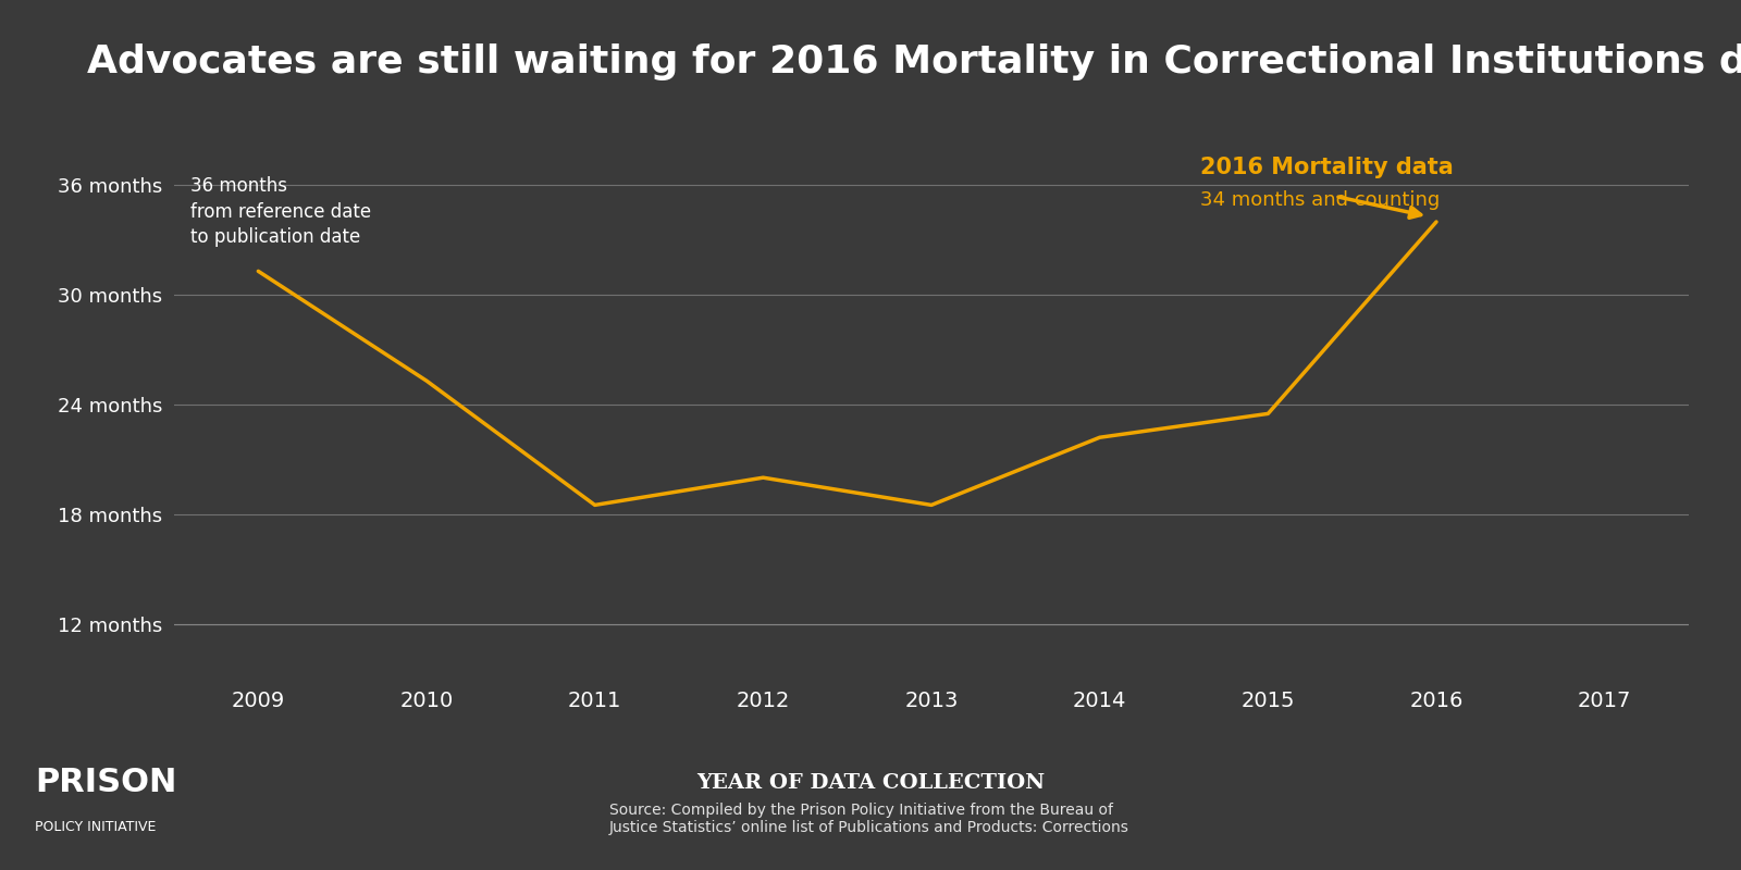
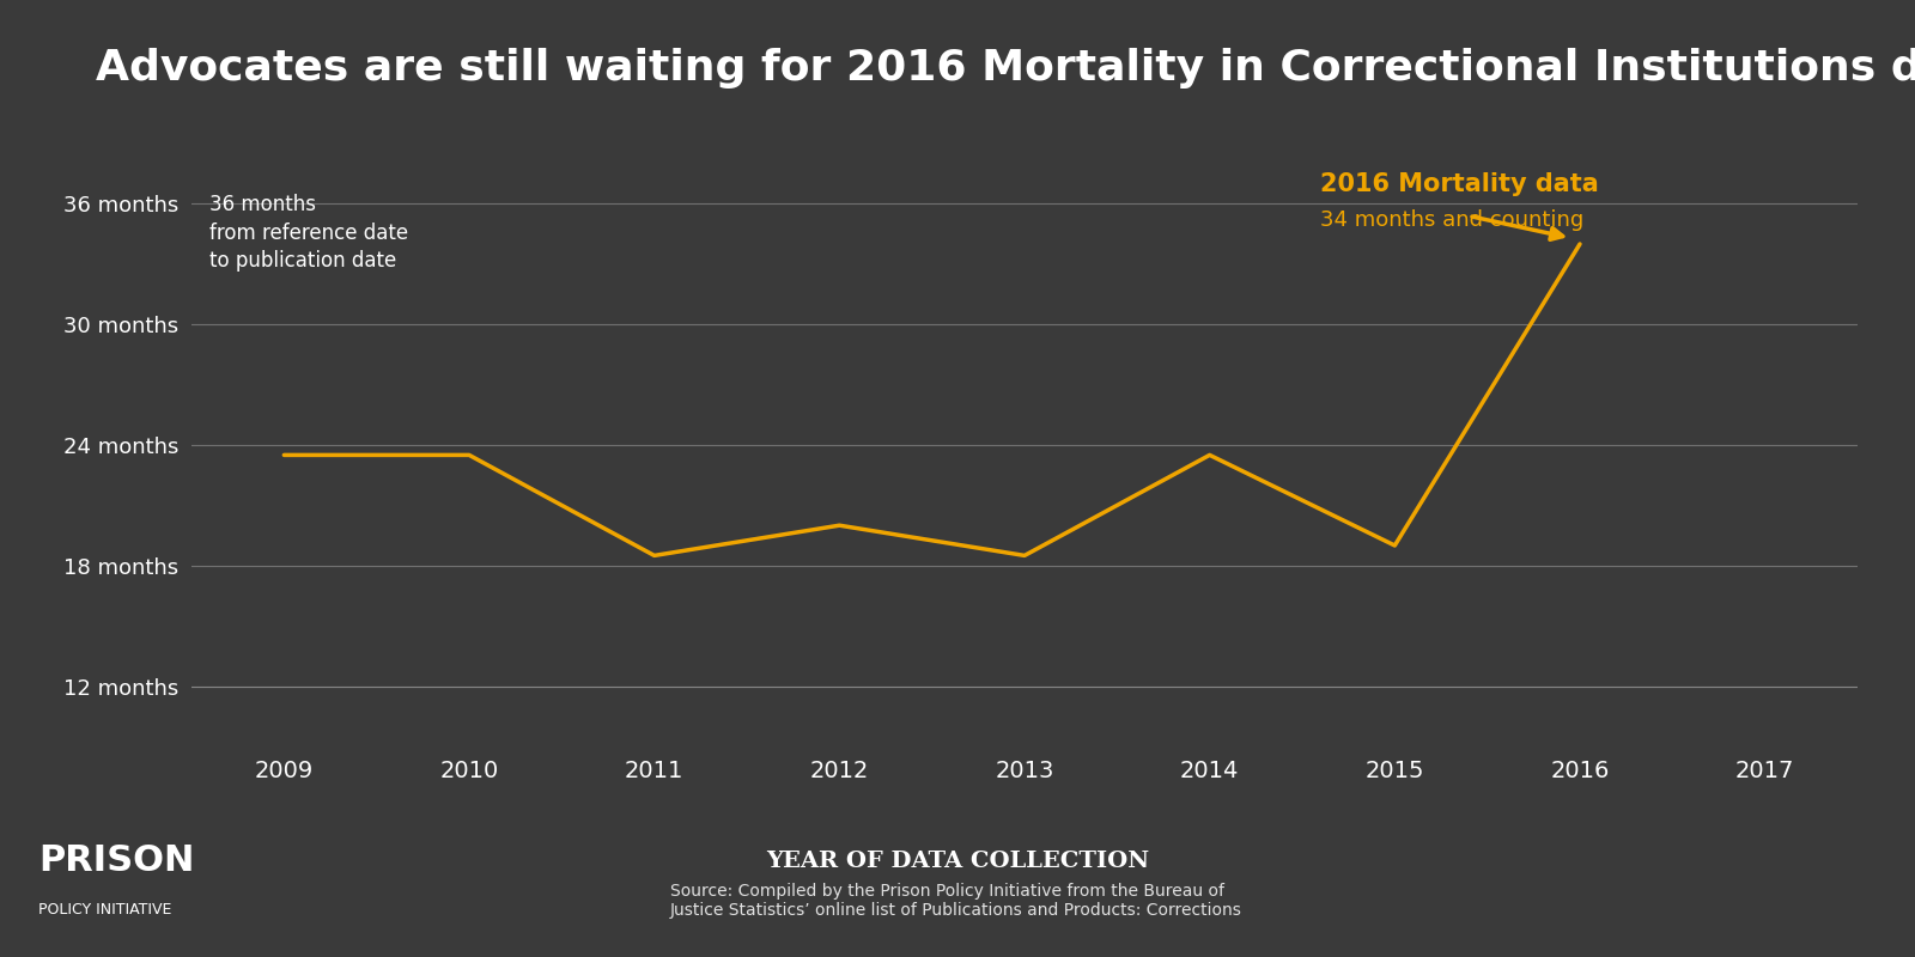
2009: 31.3 months -> 23.5 months
2010: 25.3 months -> 23.5 months
2014: 22.2 months -> 23.5 months
2015: 23.5 months -> 19.0 months
